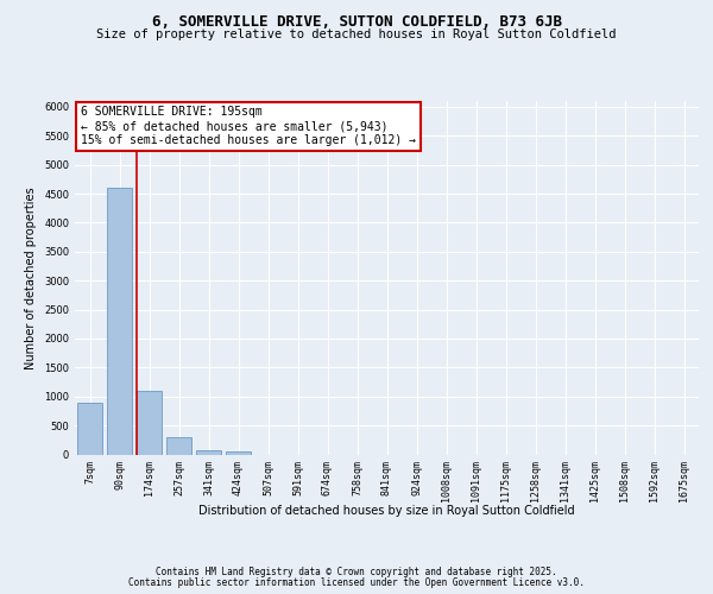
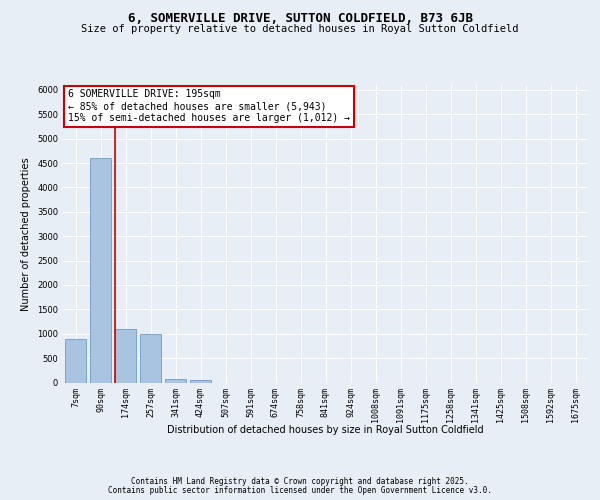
257sqm: 290 -> 1000
